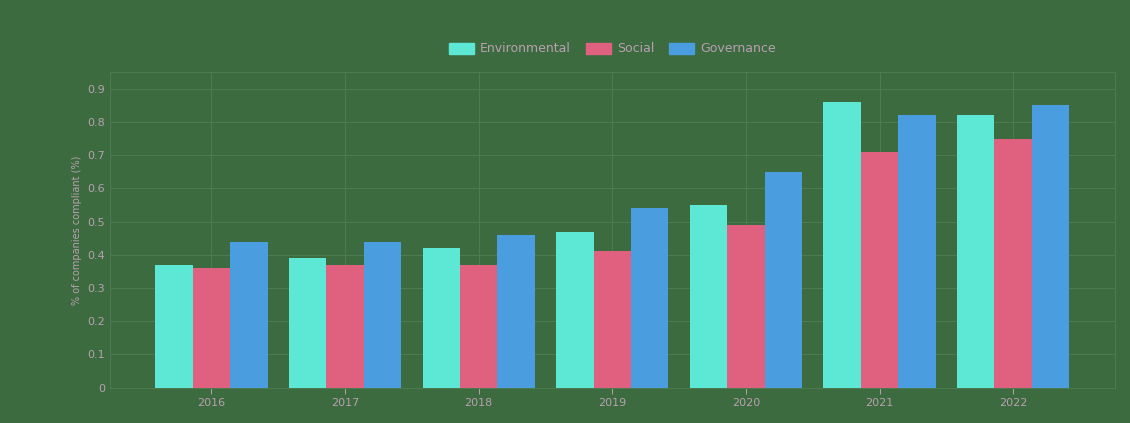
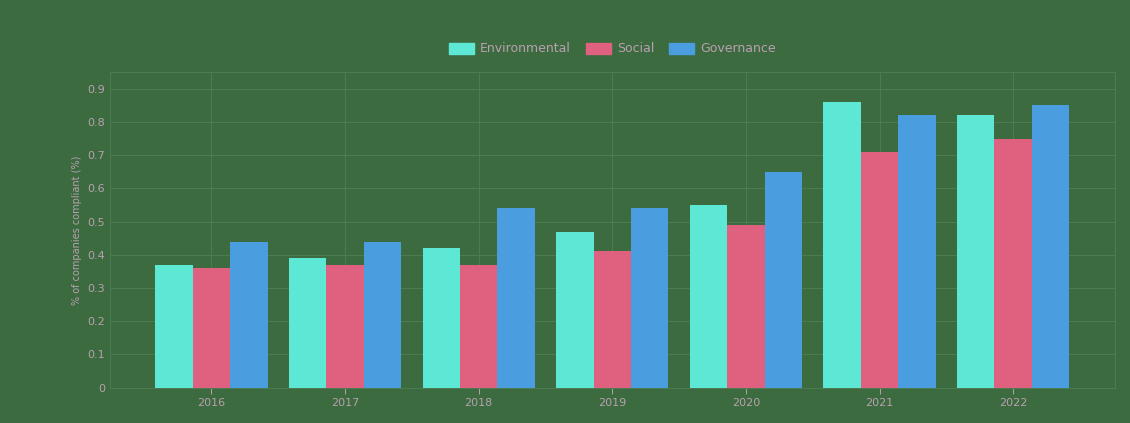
Governance/2018: 0.46 -> 0.54
